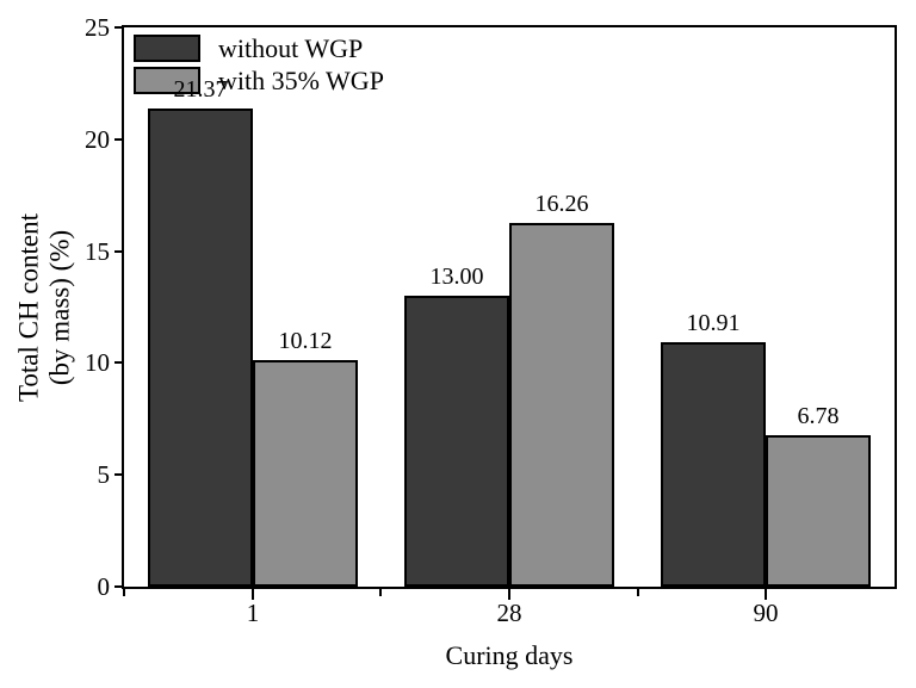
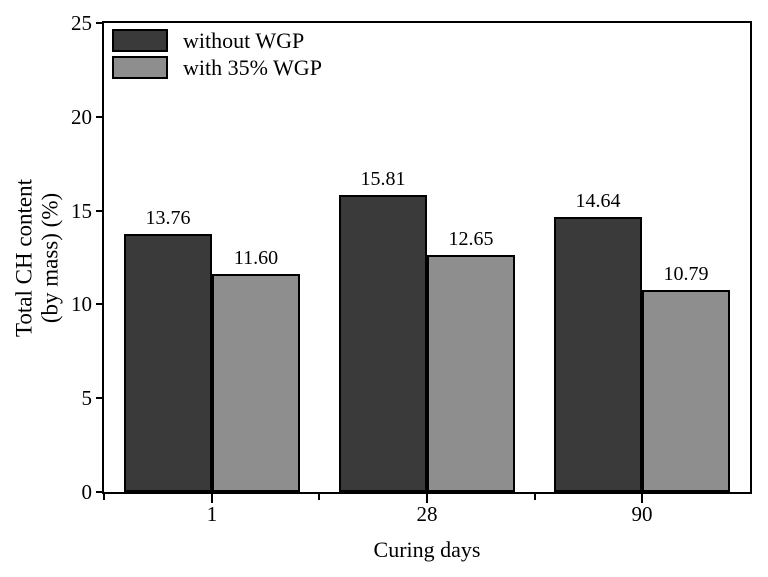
without WGP/1: 21.37 -> 13.76
with 35% WGP/1: 10.12 -> 11.60
without WGP/28: 13.00 -> 15.81
with 35% WGP/28: 16.26 -> 12.65
without WGP/90: 10.91 -> 14.64
with 35% WGP/90: 6.78 -> 10.79
